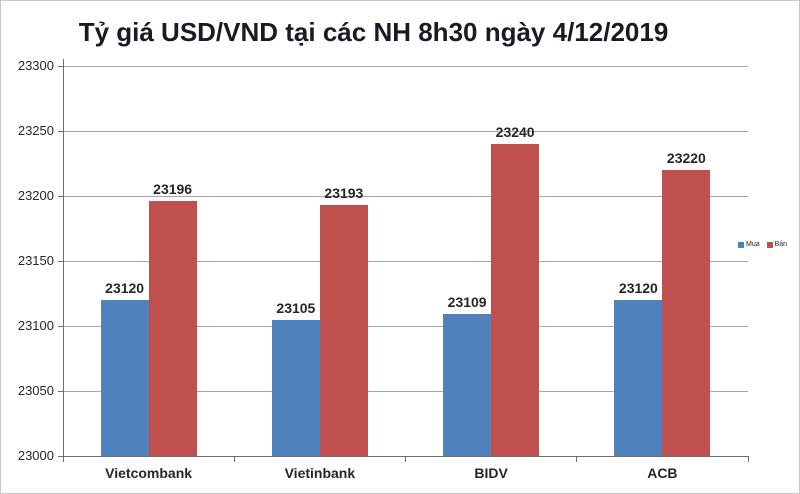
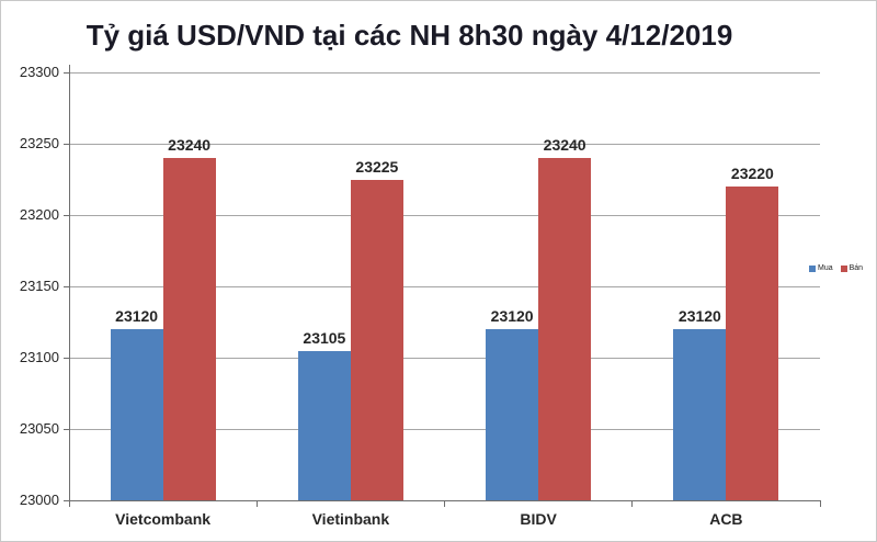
Bán/Vietcombank: 23196 -> 23240
Bán/Vietinbank: 23193 -> 23225
Mua/BIDV: 23109 -> 23120
